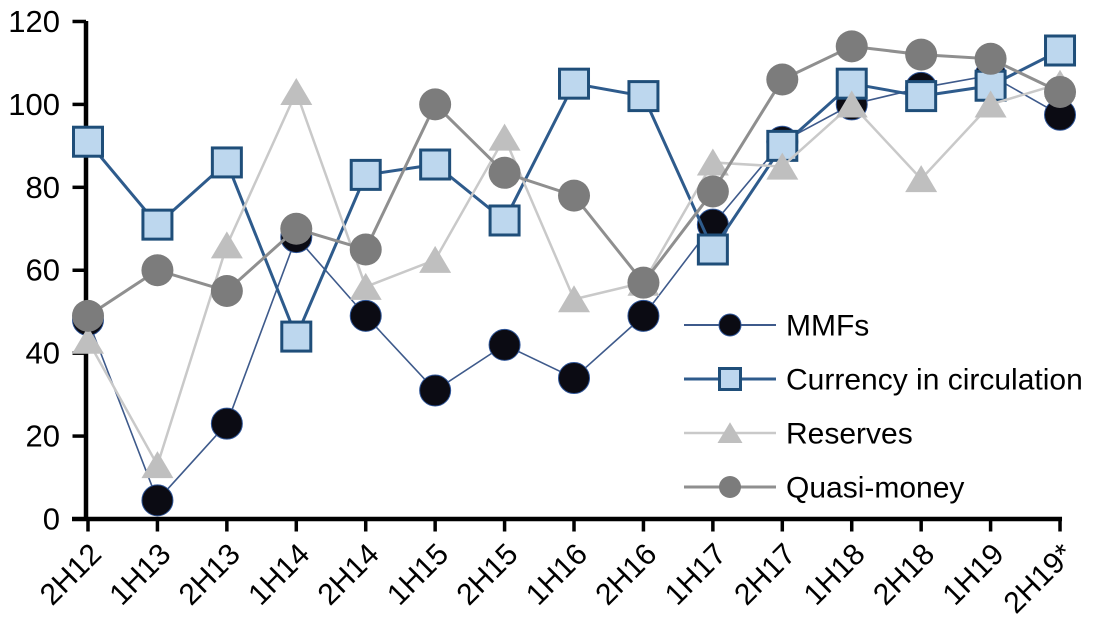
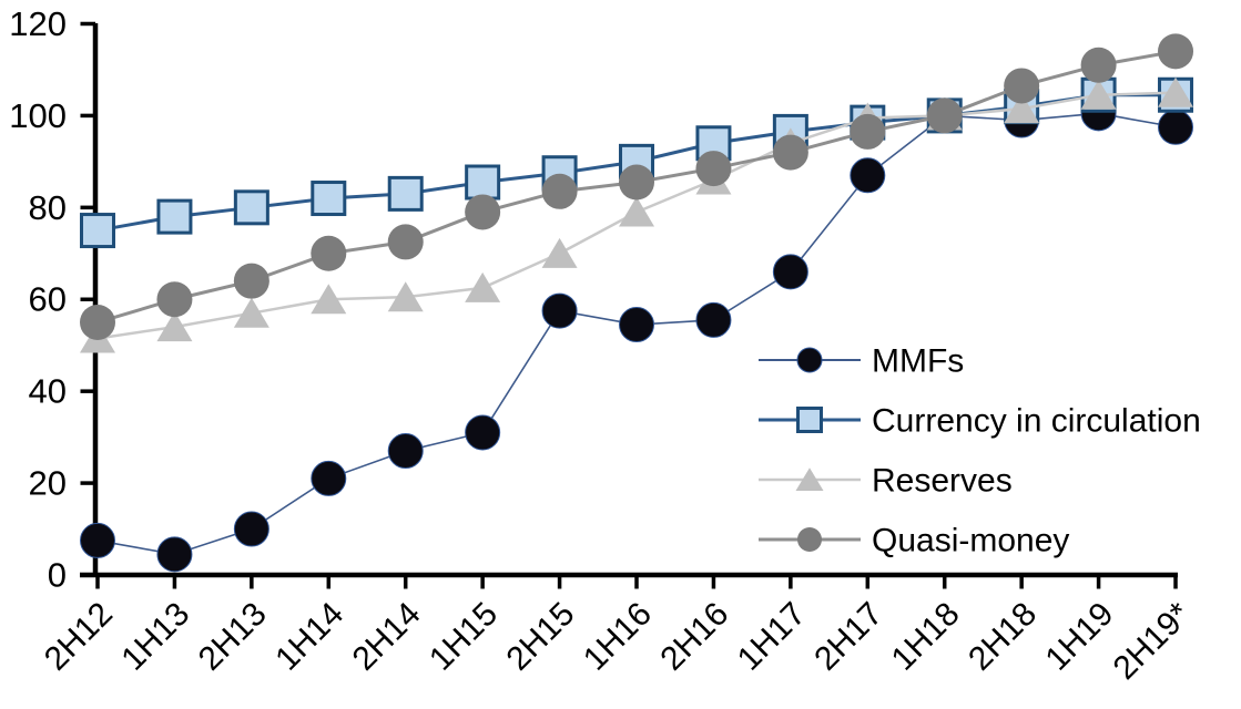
MMFs/2H12: 48 -> 8
Currency in circulation/2H12: 91 -> 75
Reserves/2H12: 43 -> 52
Quasi-money/2H12: 49 -> 55
Currency in circulation/1H13: 71 -> 78
Reserves/1H13: 13 -> 54
MMFs/2H13: 23 -> 10
Currency in circulation/2H13: 86 -> 80
Reserves/2H13: 66 -> 57
Quasi-money/2H13: 55 -> 64
MMFs/1H14: 68 -> 21
Currency in circulation/1H14: 44 -> 82
Reserves/1H14: 103 -> 60
MMFs/2H14: 49 -> 27
Reserves/2H14: 56 -> 60
Quasi-money/2H14: 65 -> 72
Quasi-money/1H15: 100 -> 79
MMFs/2H15: 42 -> 58
Currency in circulation/2H15: 72 -> 88
Reserves/2H15: 92 -> 70
MMFs/1H16: 34 -> 54
Currency in circulation/1H16: 105 -> 90
Reserves/1H16: 53 -> 79
Quasi-money/1H16: 78 -> 86
MMFs/2H16: 49 -> 56
Currency in circulation/2H16: 102 -> 94
Reserves/2H16: 57 -> 86
Quasi-money/2H16: 57 -> 88
MMFs/1H17: 71 -> 66
Currency in circulation/1H17: 65 -> 96
Reserves/1H17: 86 -> 94
Quasi-money/1H17: 79 -> 92
MMFs/2H17: 91 -> 87
Currency in circulation/2H17: 90 -> 98
Reserves/2H17: 85 -> 100
Quasi-money/2H17: 106 -> 96
Currency in circulation/1H18: 105 -> 100
Quasi-money/1H18: 114 -> 100
MMFs/2H18: 104 -> 99
Reserves/2H18: 82 -> 102
Quasi-money/2H18: 112 -> 106
MMFs/1H19: 107 -> 100
Reserves/1H19: 100 -> 104
Currency in circulation/2H19*: 113 -> 104
Quasi-money/2H19*: 103 -> 114
